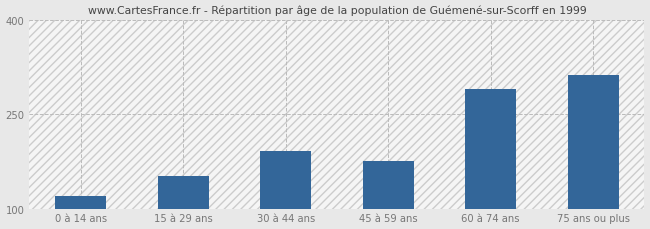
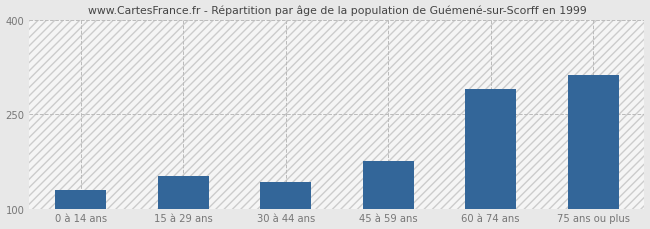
0 à 14 ans: 120 -> 130
30 à 44 ans: 192 -> 142
